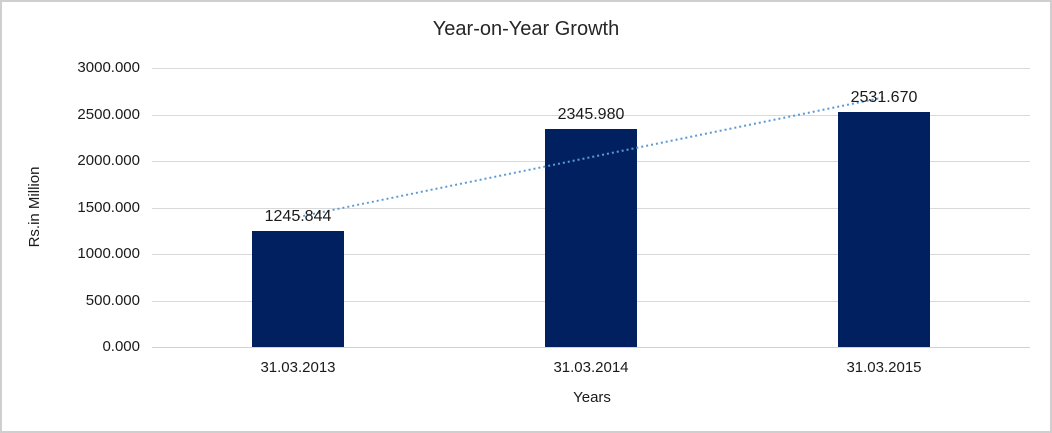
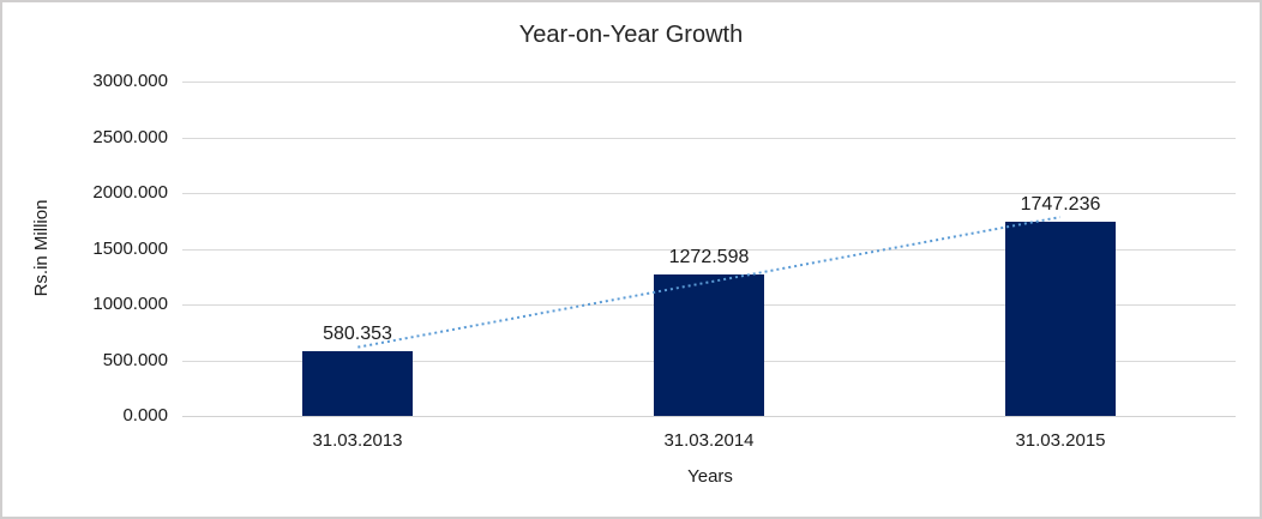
31.03.2013: 1245.844 -> 580.353
31.03.2014: 2345.980 -> 1272.598
31.03.2015: 2531.670 -> 1747.236
